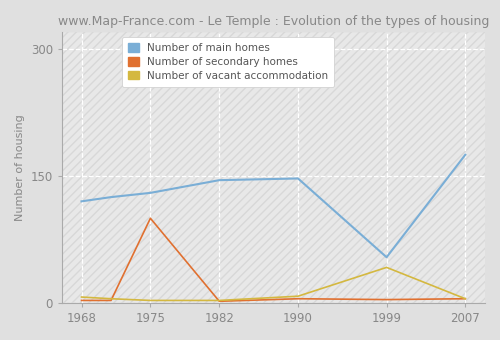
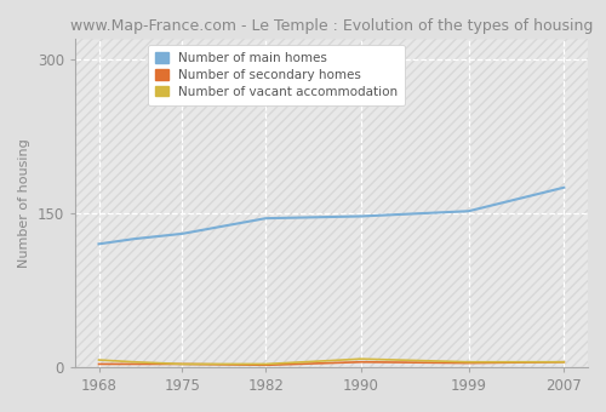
Number of secondary homes/1975: 100 -> 3
Number of main homes/1999: 54 -> 152
Number of vacant accommodation/1999: 42 -> 5
